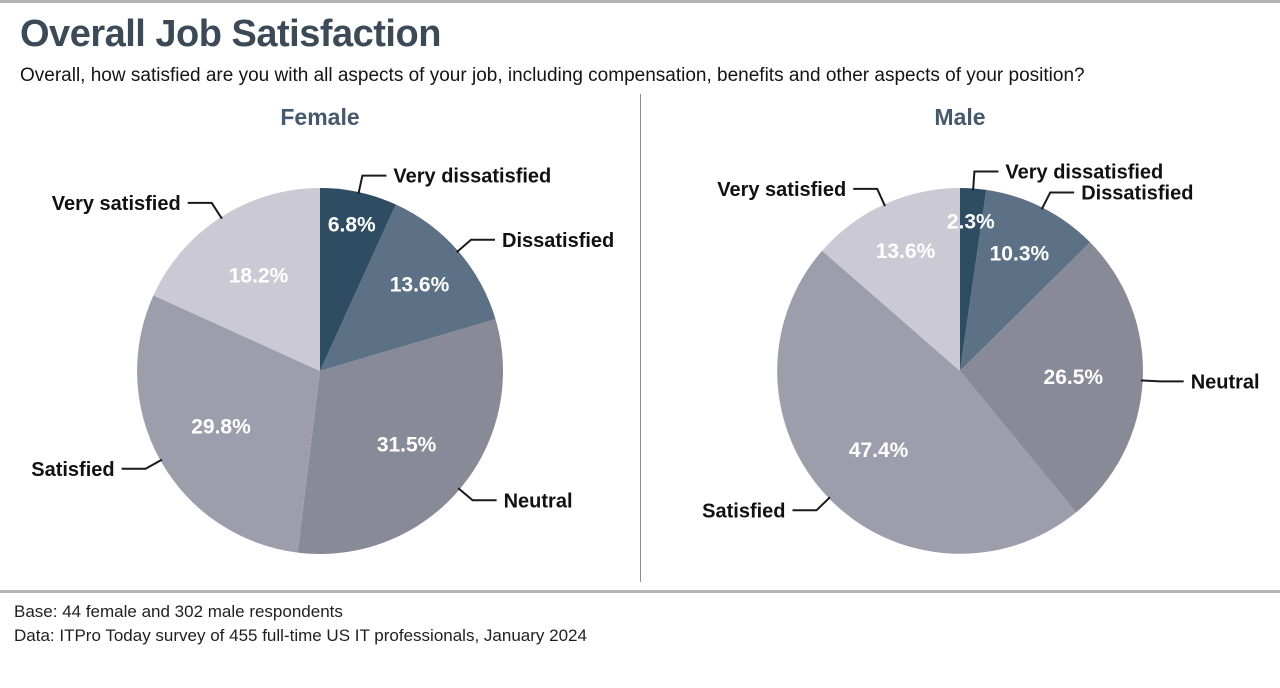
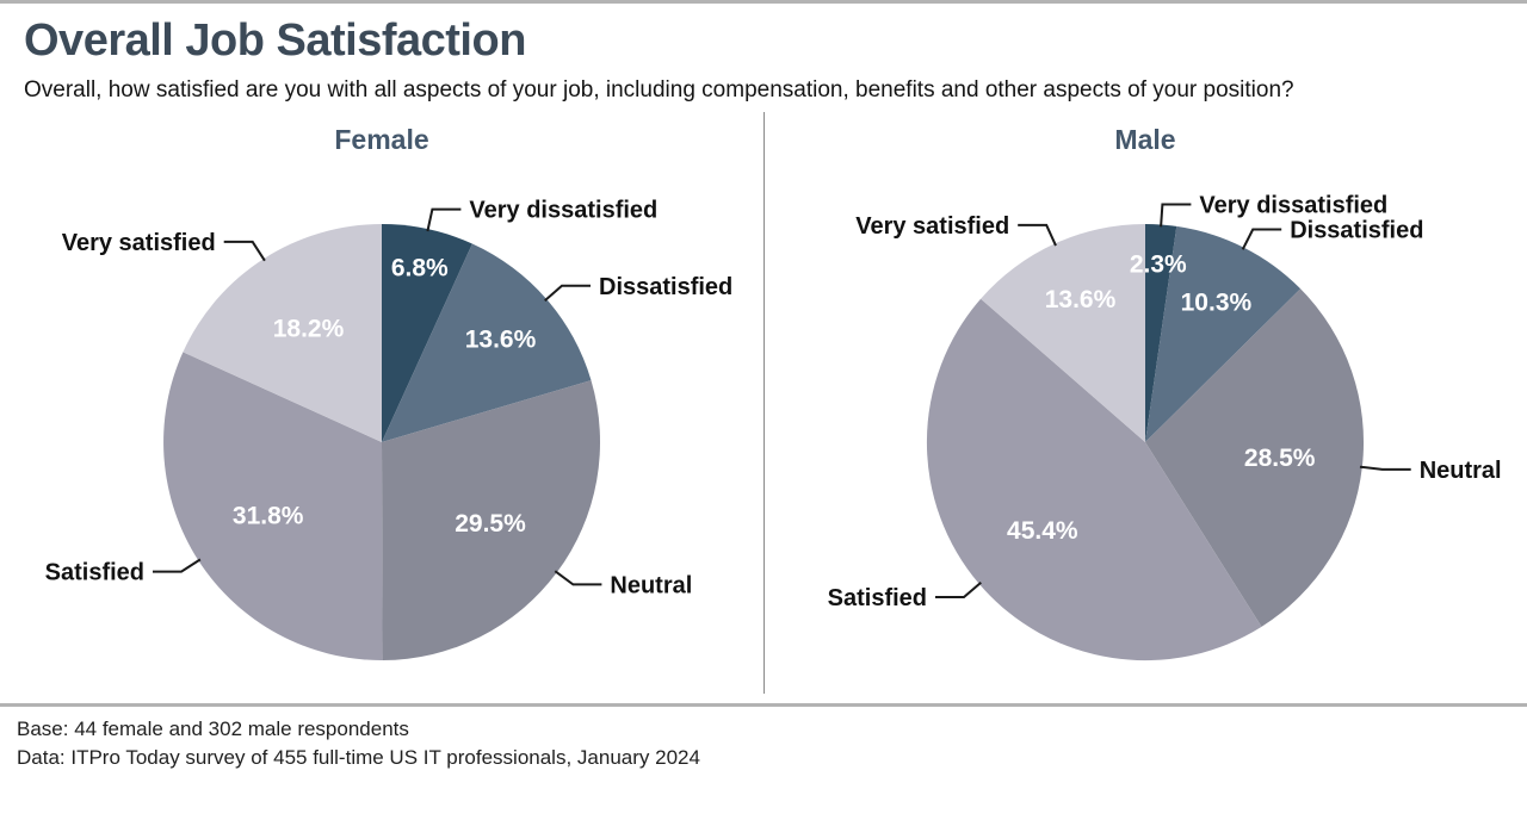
Female/Neutral: 31.5% -> 29.5%
Female/Satisfied: 29.8% -> 31.8%
Male/Neutral: 26.5% -> 28.5%
Male/Satisfied: 47.4% -> 45.4%
